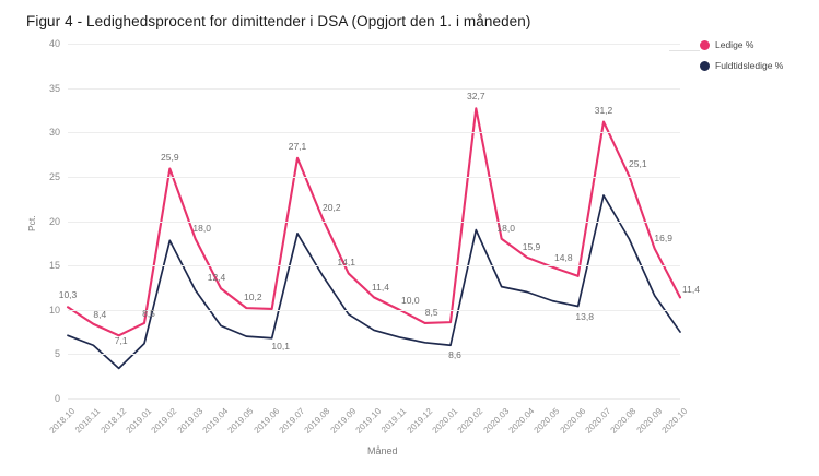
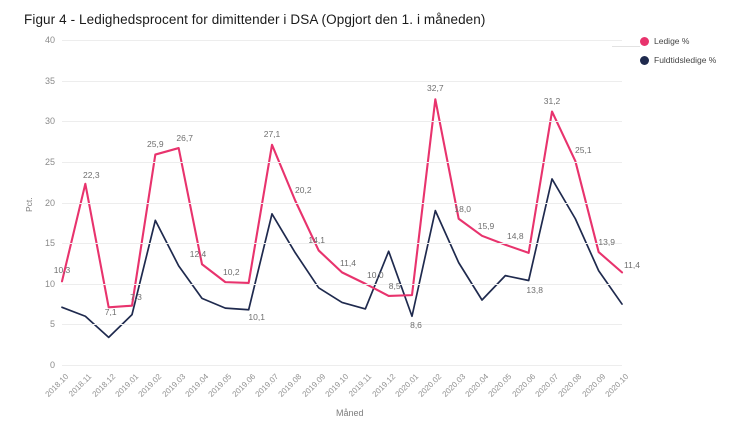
Ledige %/2018.11: 8,4 -> 22,3
Ledige %/2019.01: 8,5 -> 7,3
Ledige %/2019.03: 18,0 -> 26,7
Fuldtidsledige %/2019.12: 6 -> 14
Fuldtidsledige %/2020.04: 12 -> 8
Ledige %/2020.09: 16,9 -> 13,9
